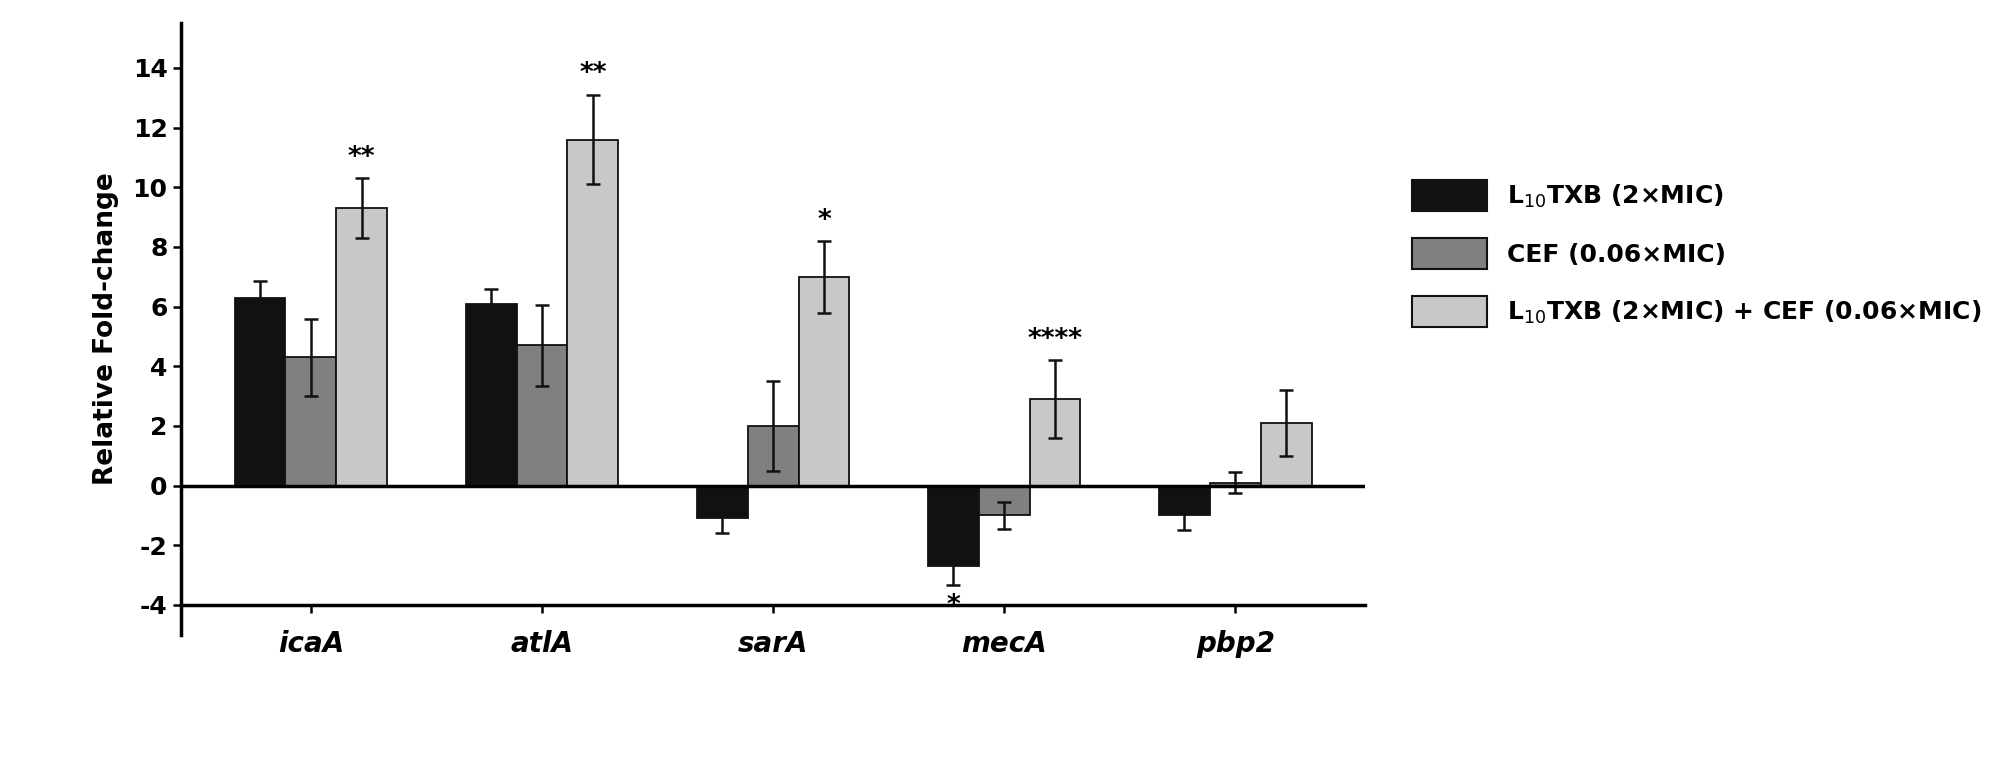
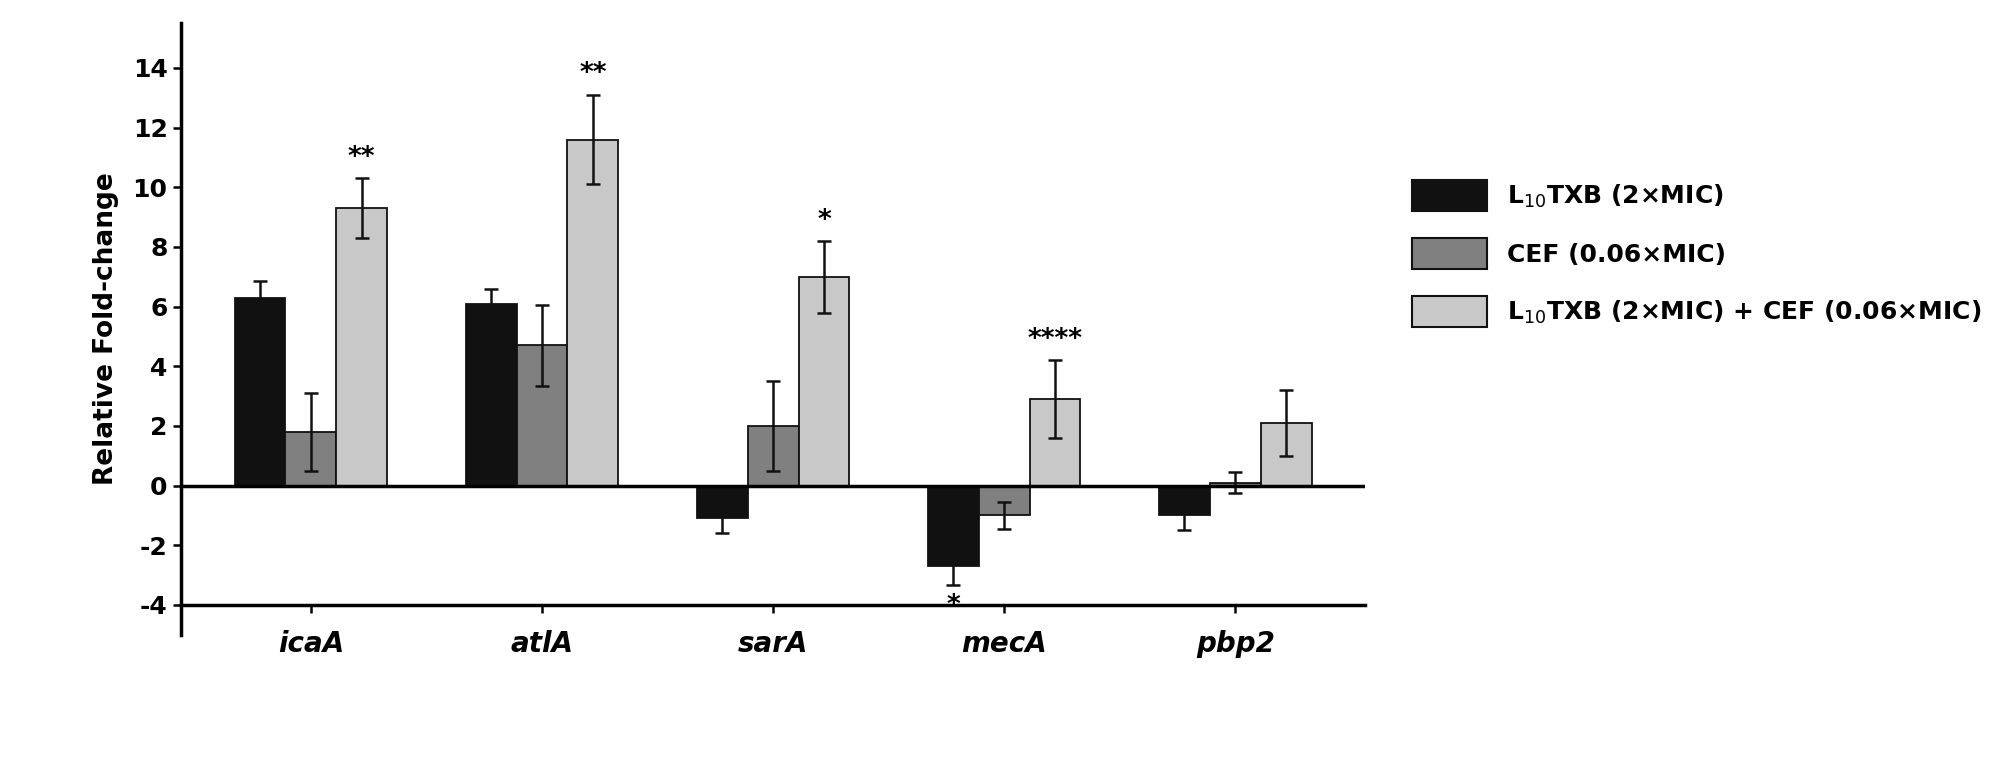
CEF (0.06×MIC)/icaA: 4.3 -> 1.8
